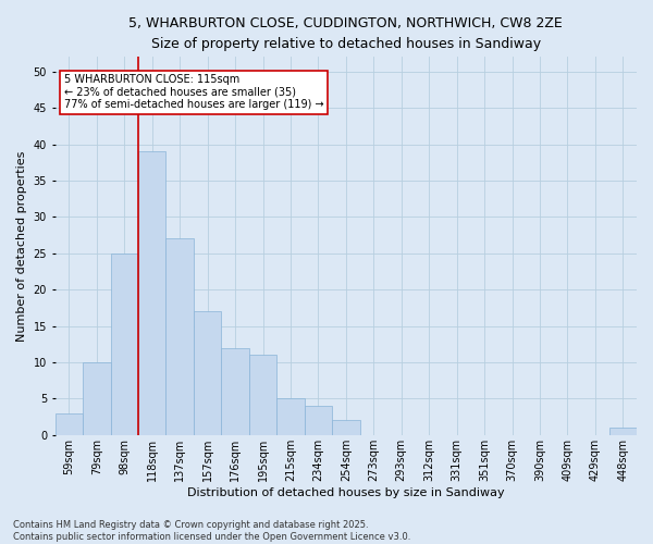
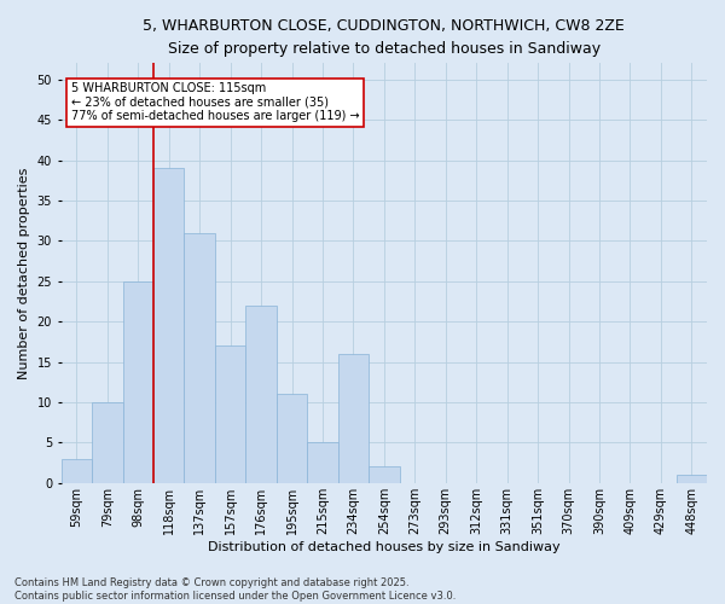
137sqm: 27 -> 31
176sqm: 12 -> 22
234sqm: 4 -> 16
